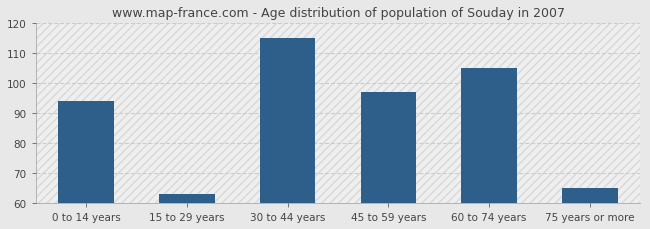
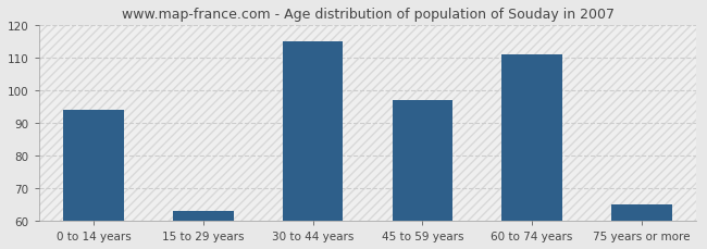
60 to 74 years: 105 -> 111
